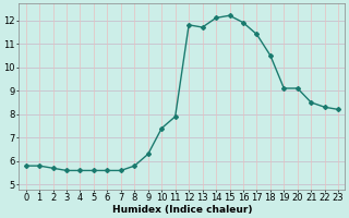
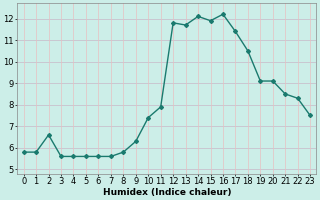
2: 5.7 -> 6.6
15: 12.2 -> 11.9
16: 11.9 -> 12.2
23: 8.2 -> 7.5
